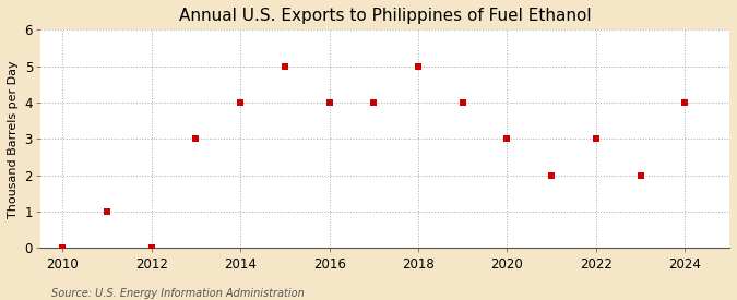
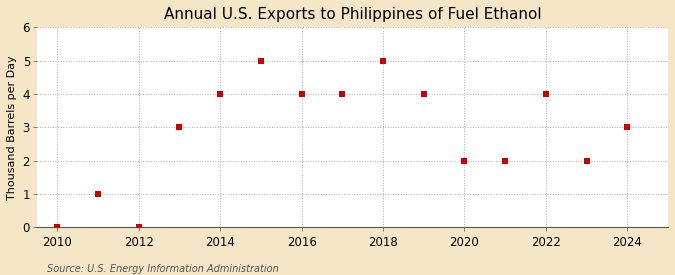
2020: 3 -> 2
2022: 3 -> 4
2024: 4 -> 3
